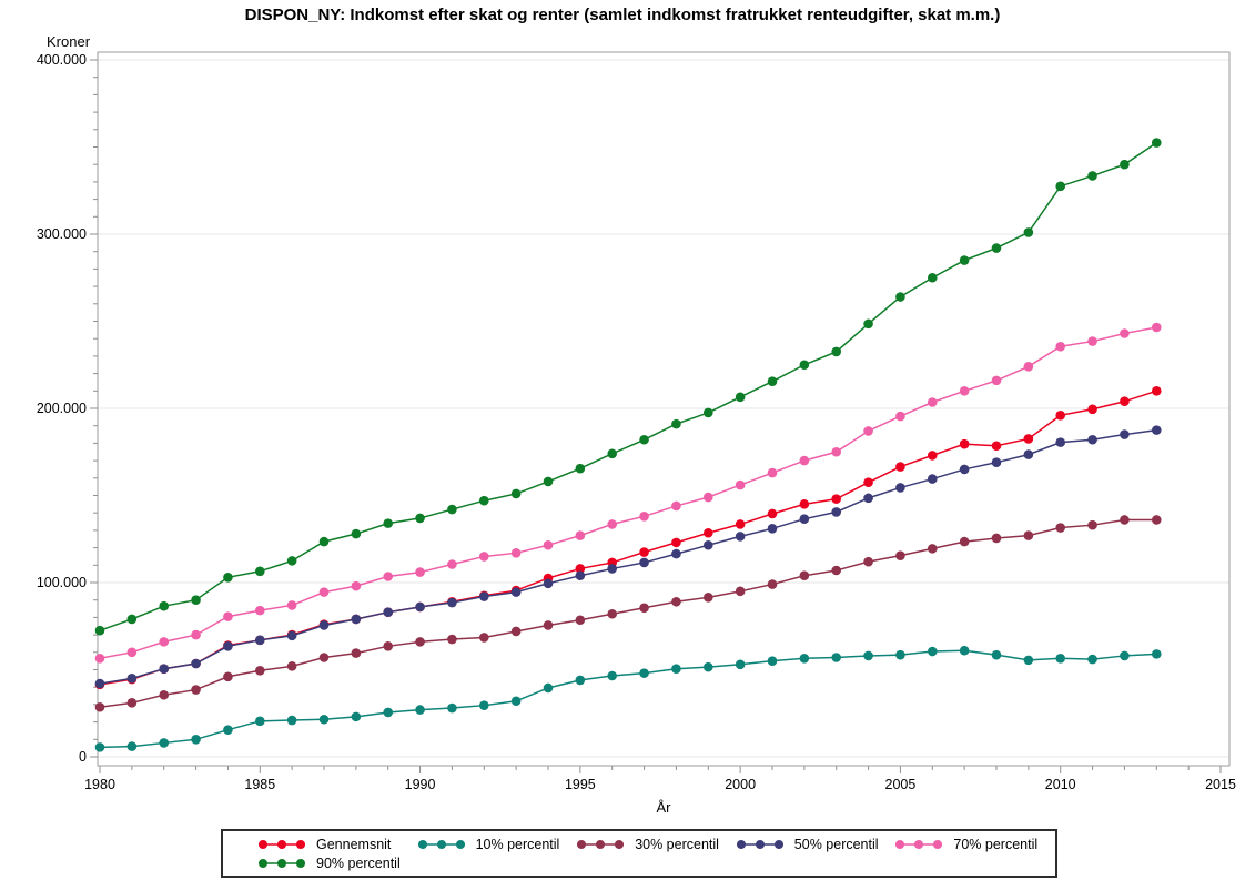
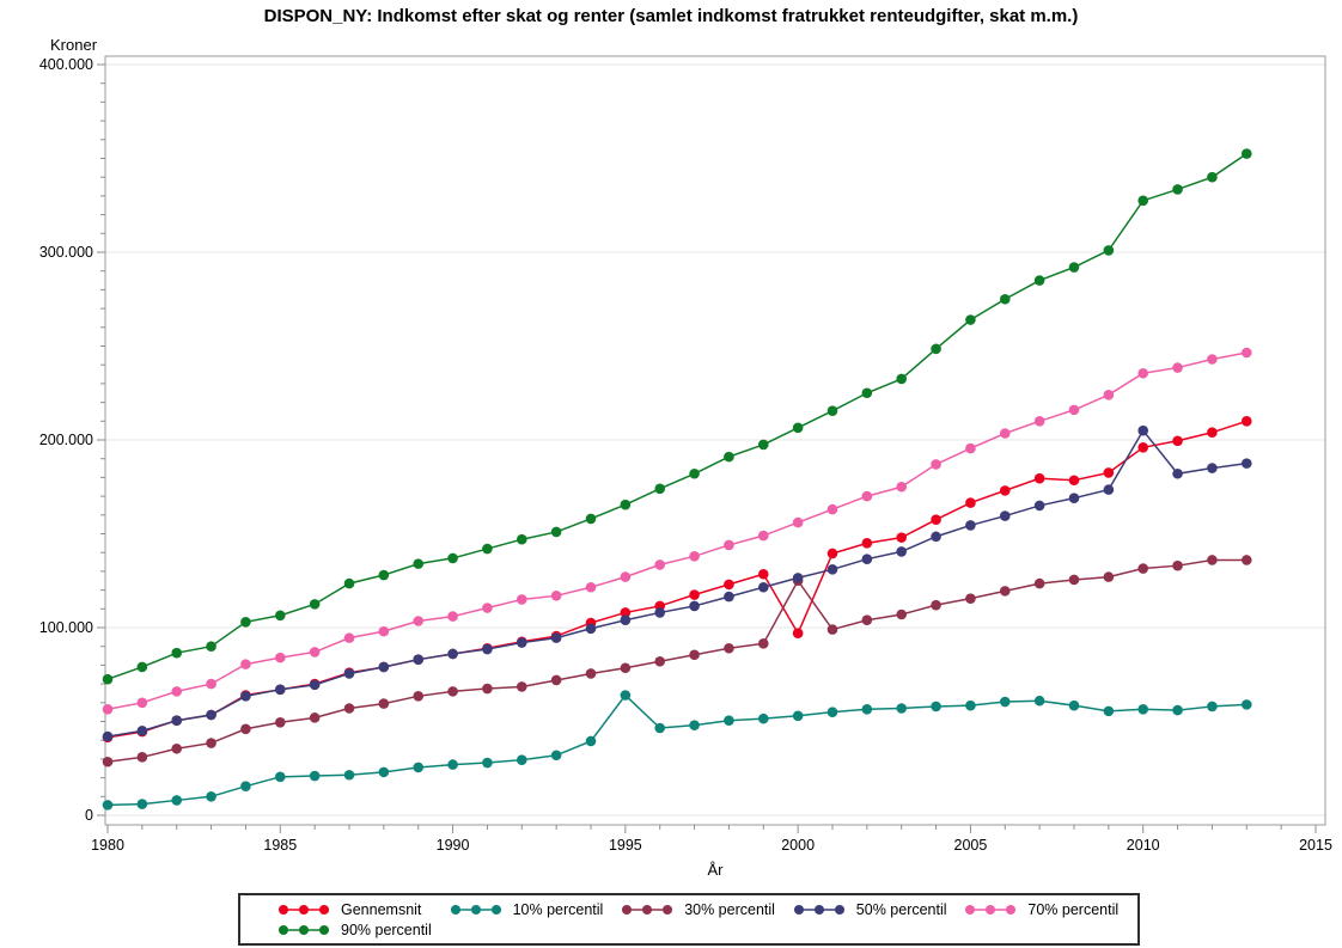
10% percentil/1995: 44000 -> 64000
Gennemsnit/2000: 134000 -> 97000
30% percentil/2000: 95000 -> 125000
50% percentil/2010: 180000 -> 205000
